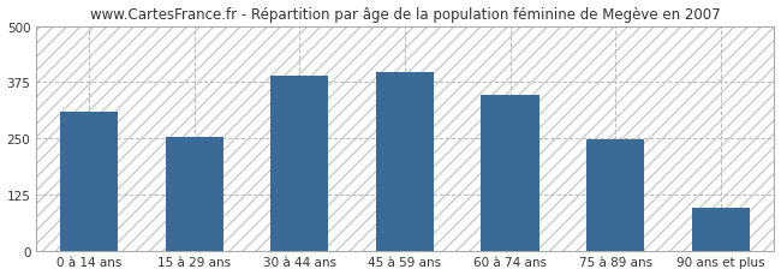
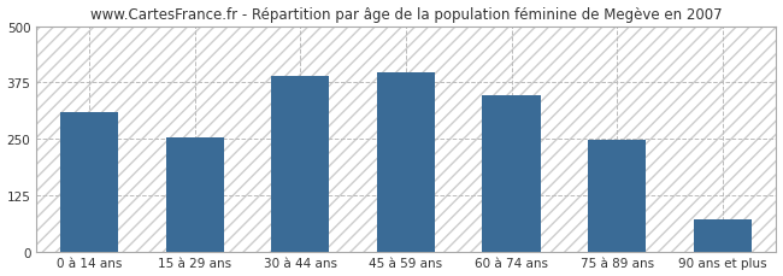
90 ans et plus: 95 -> 72
